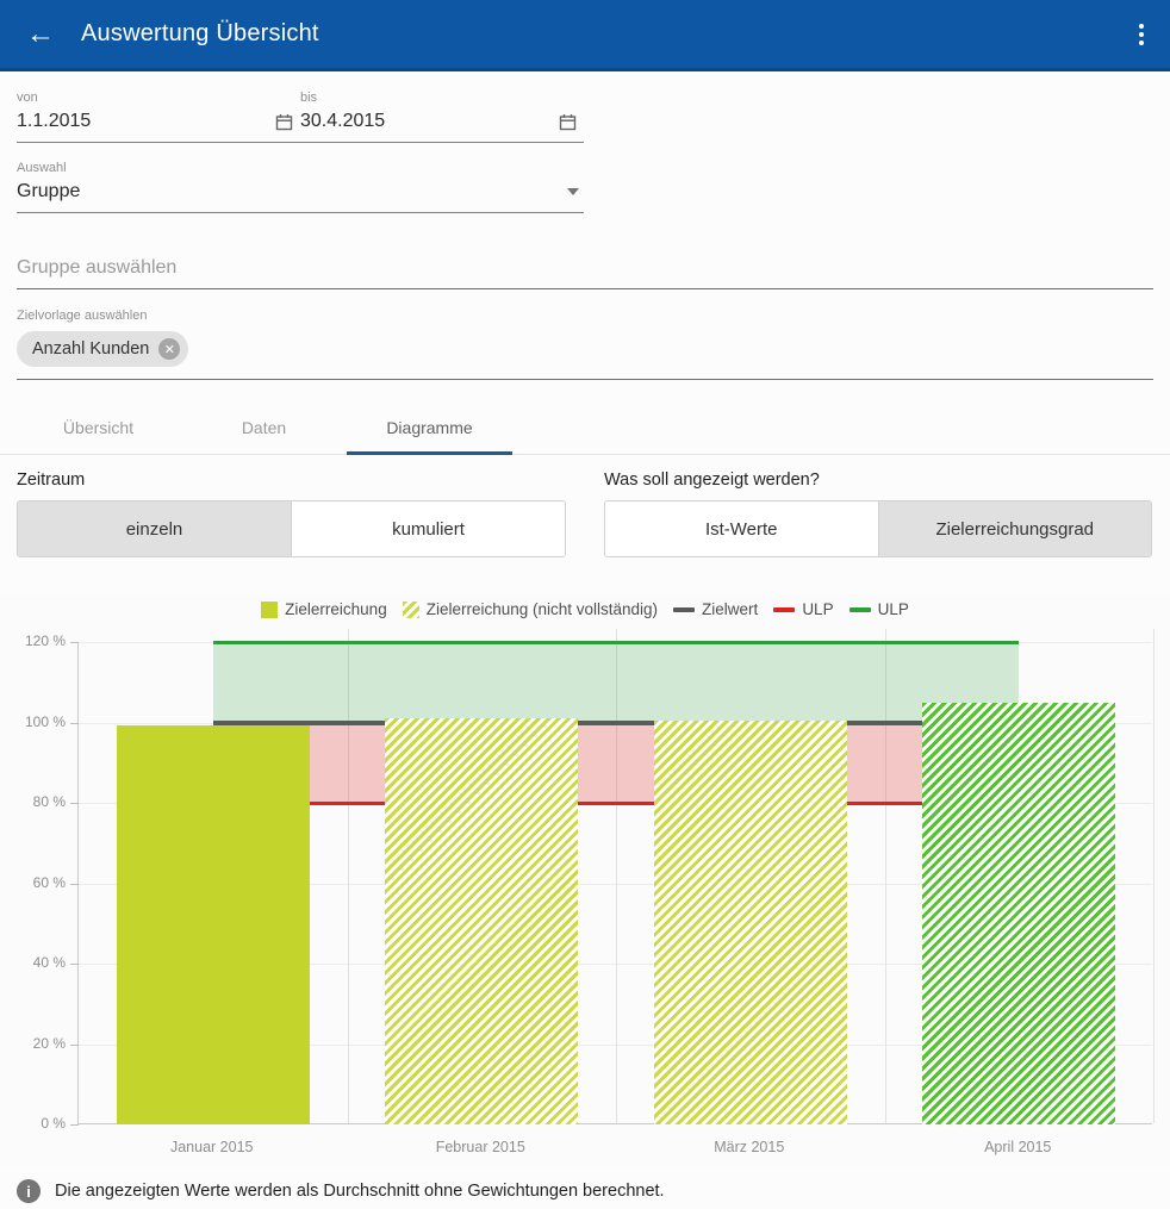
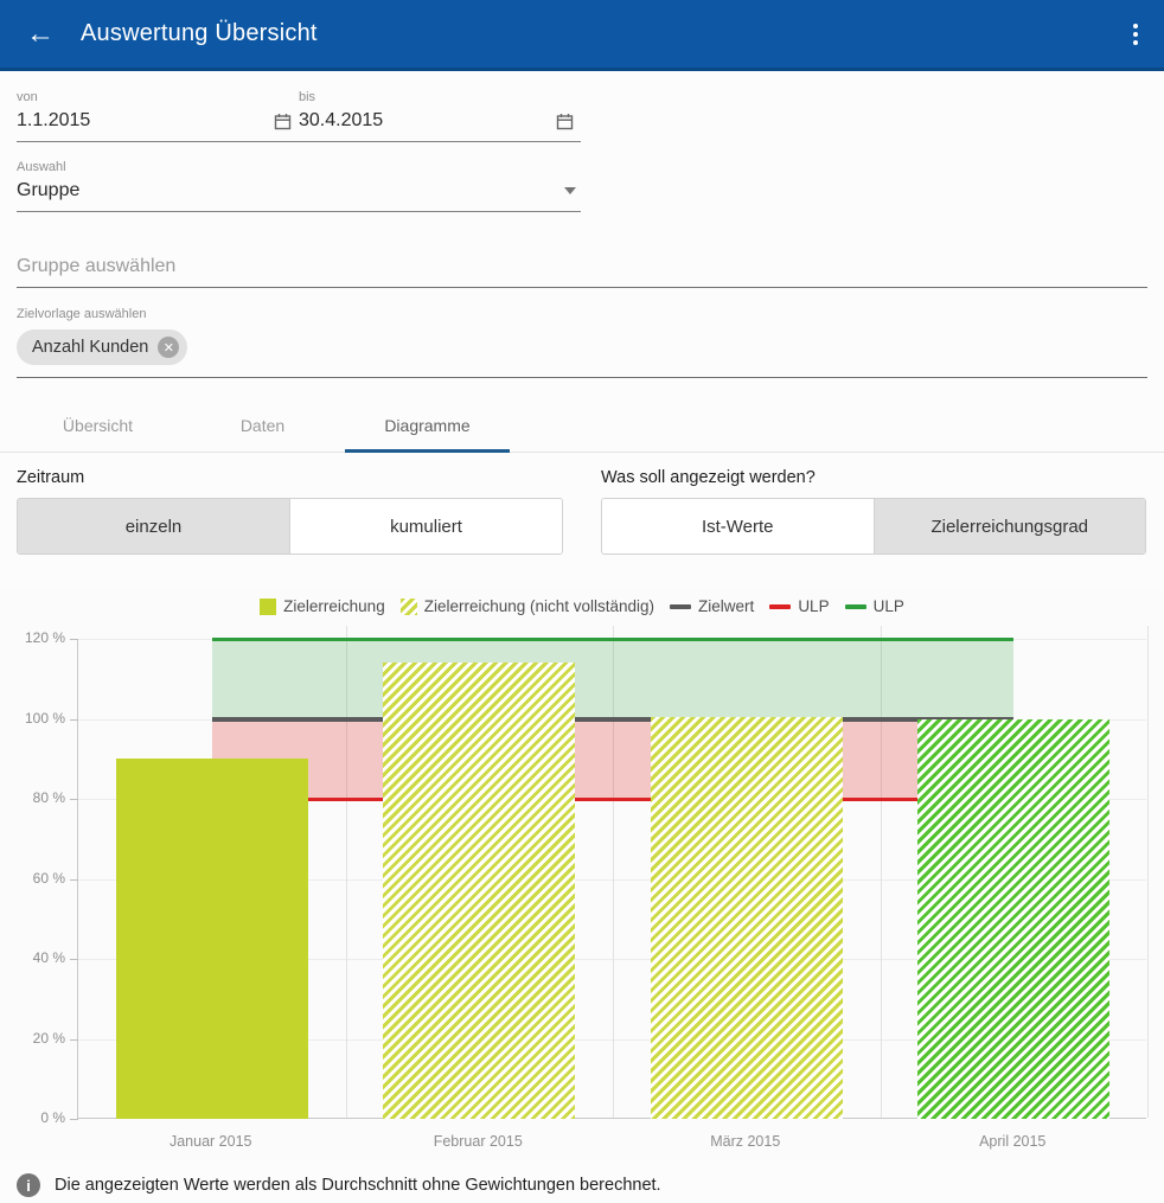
Januar 2015: 99% -> 90%
Februar 2015: 101% -> 114%
April 2015: 105% -> 100%
